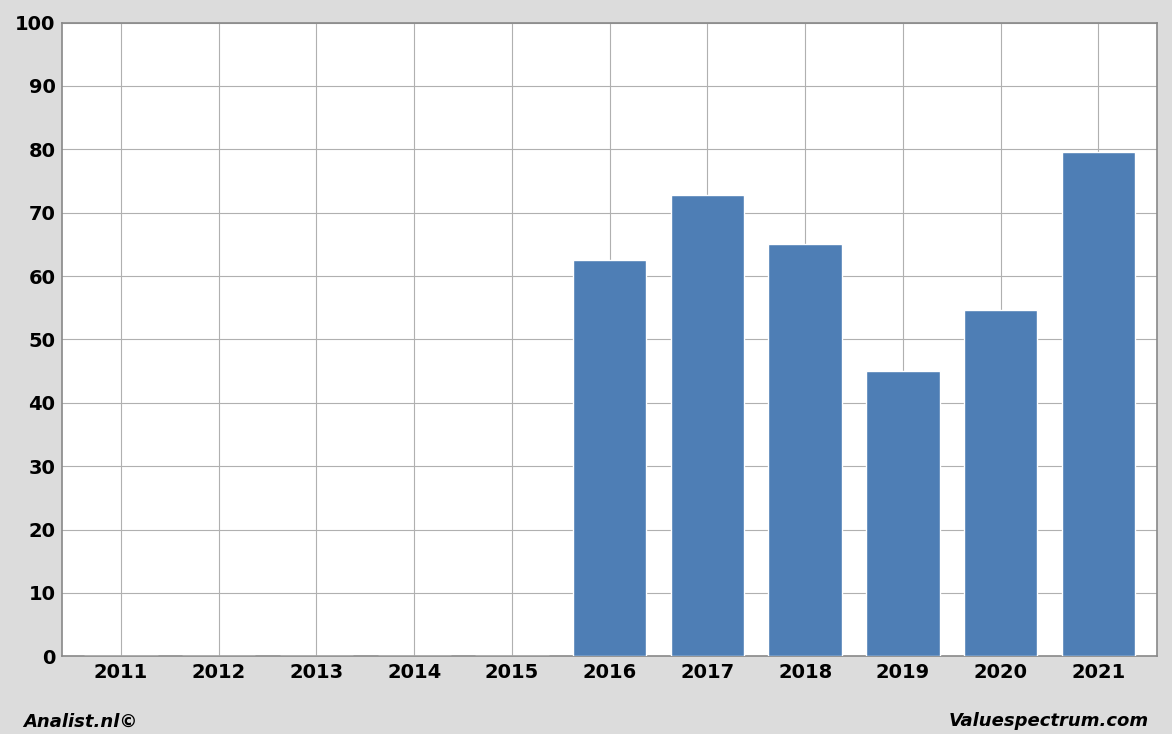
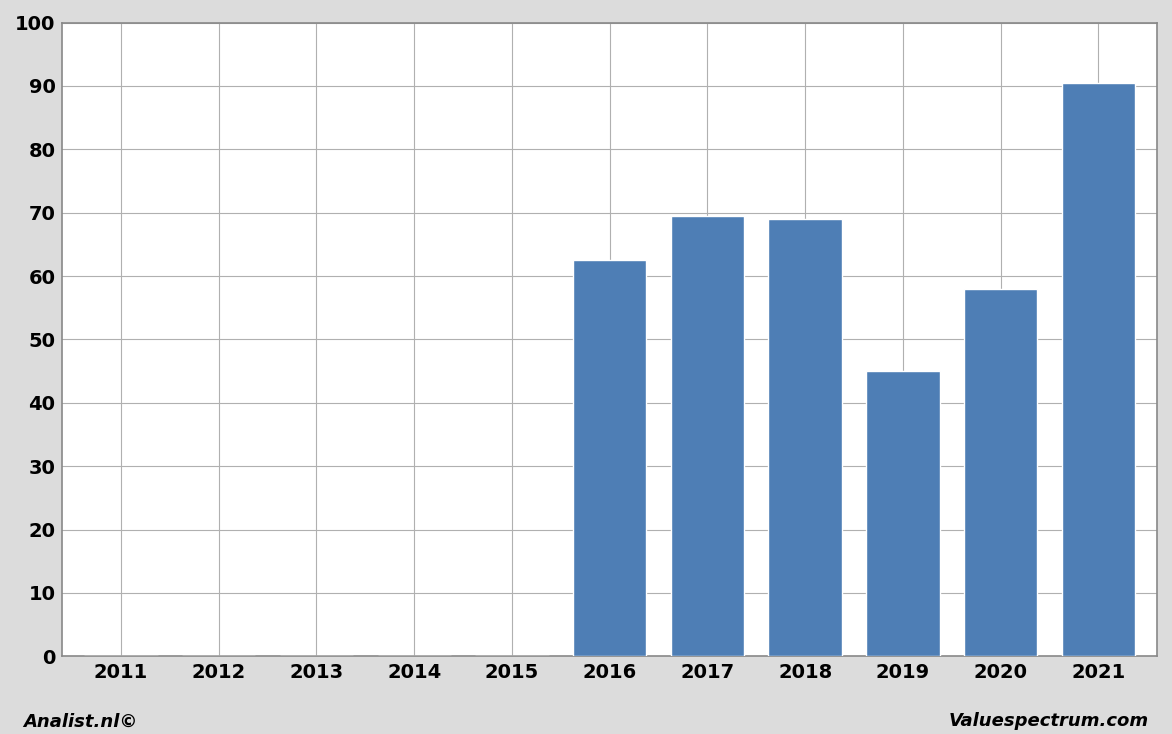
2017: 72.8 -> 69.5
2018: 65.0 -> 69.0
2020: 54.6 -> 58.0
2021: 79.6 -> 90.5
